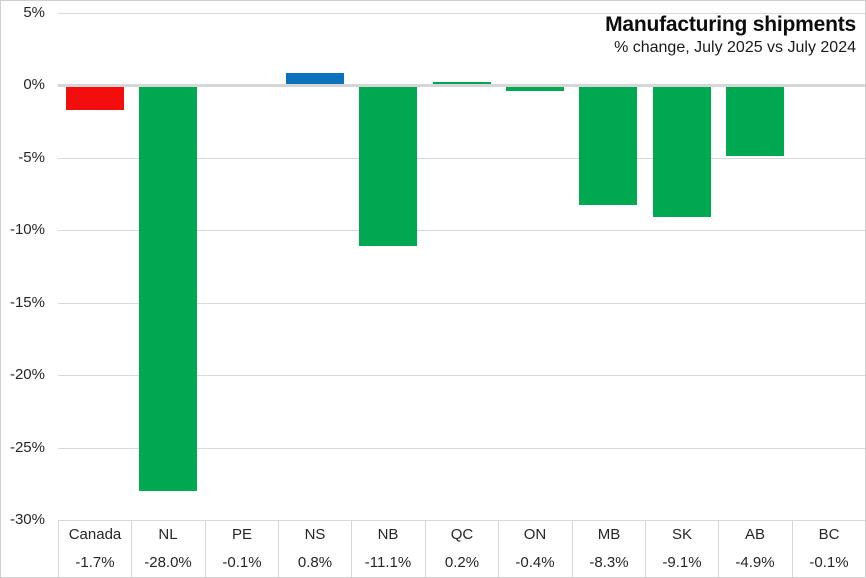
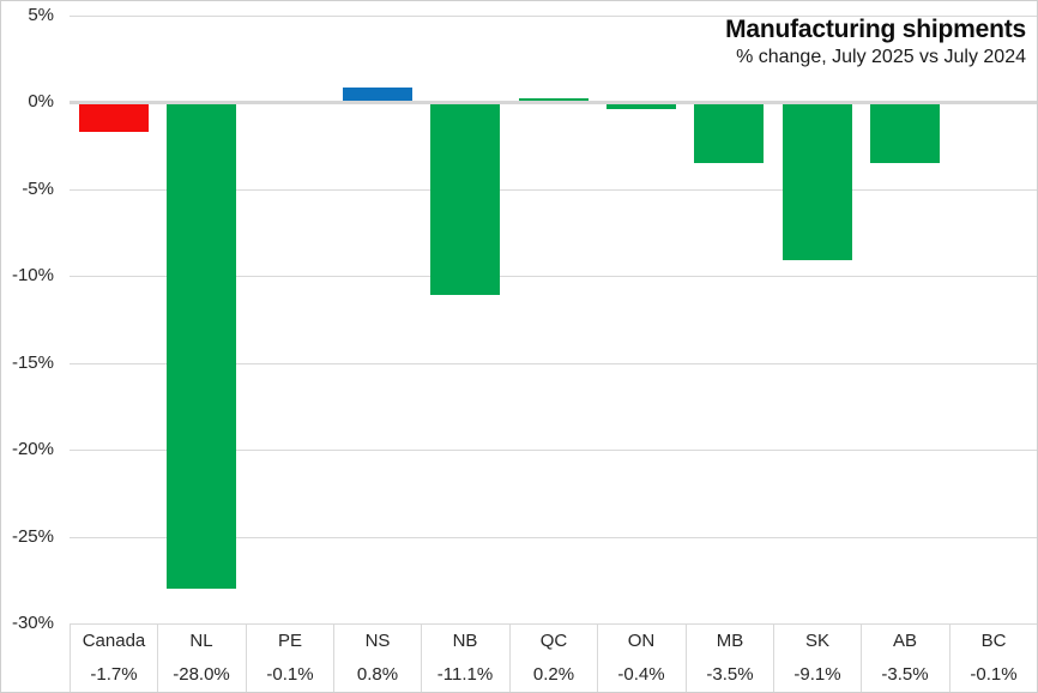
MB: -8.3% -> -3.5%
AB: -4.9% -> -3.5%
